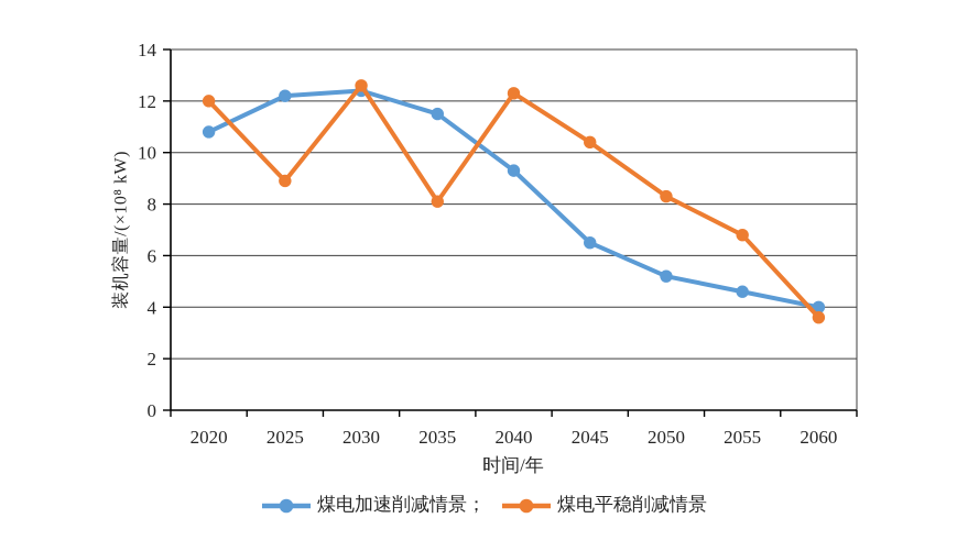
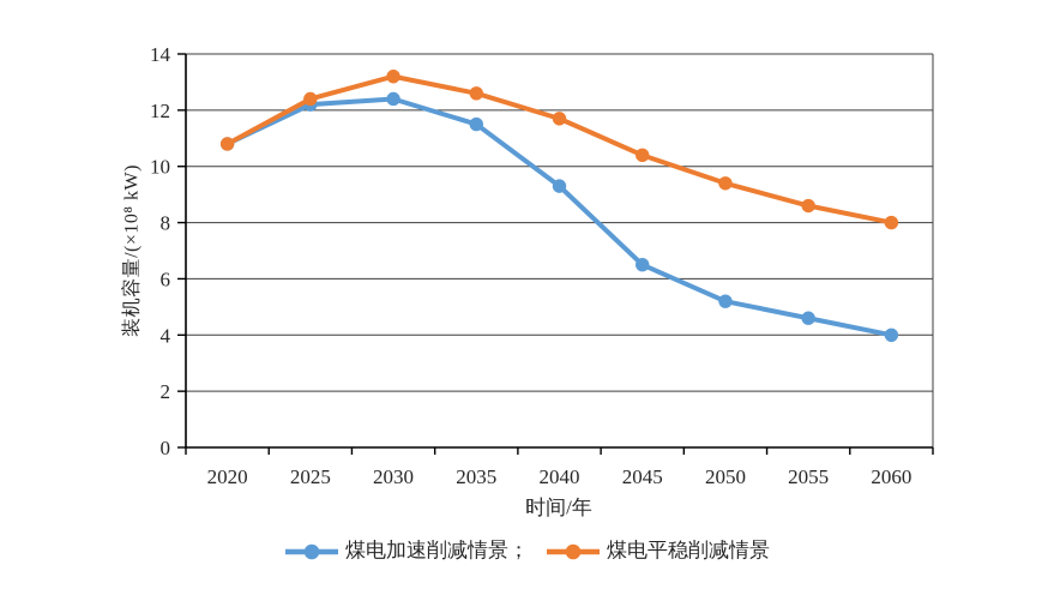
煤电平稳削减情景/2020: 12.0 -> 10.8
煤电平稳削减情景/2025: 8.9 -> 12.4
煤电平稳削减情景/2030: 12.6 -> 13.2
煤电平稳削减情景/2035: 8.1 -> 12.6
煤电平稳削减情景/2040: 12.3 -> 11.7
煤电平稳削减情景/2050: 8.3 -> 9.4
煤电平稳削减情景/2055: 6.8 -> 8.6
煤电平稳削减情景/2060: 3.6 -> 8.0
